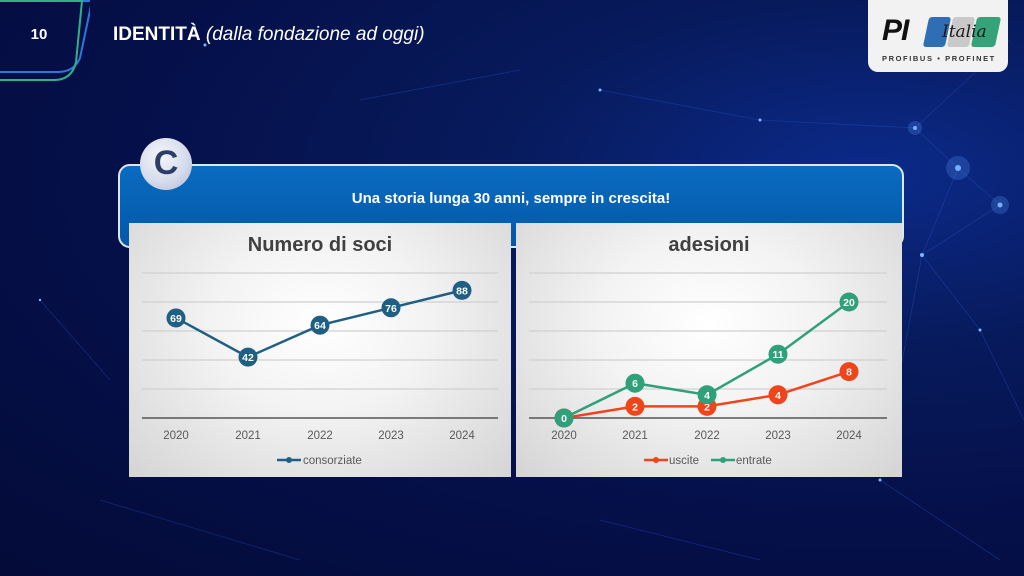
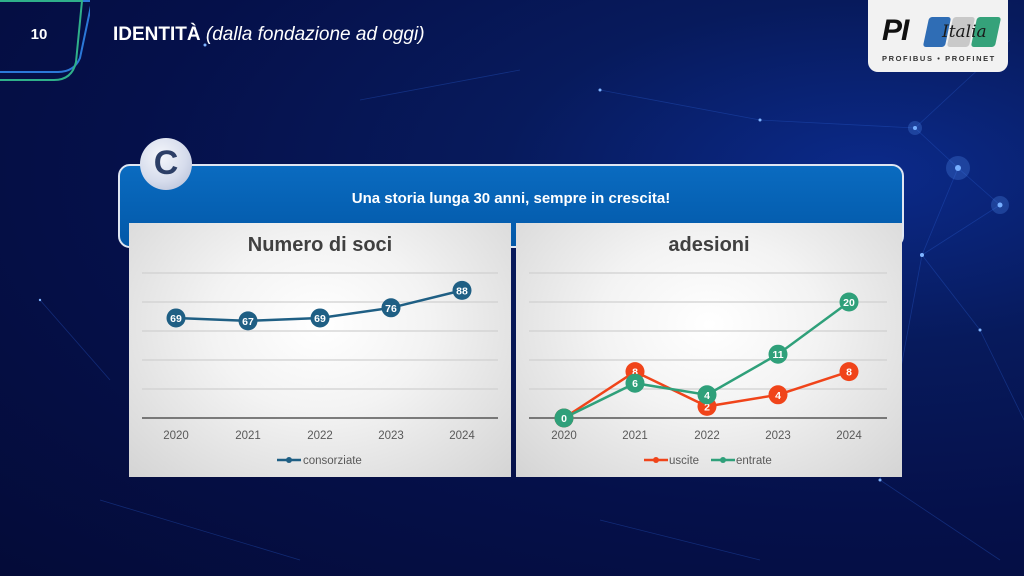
Numero di soci/2021: 42 -> 67
Numero di soci/2022: 64 -> 69
adesioni/uscite/2021: 2 -> 8
